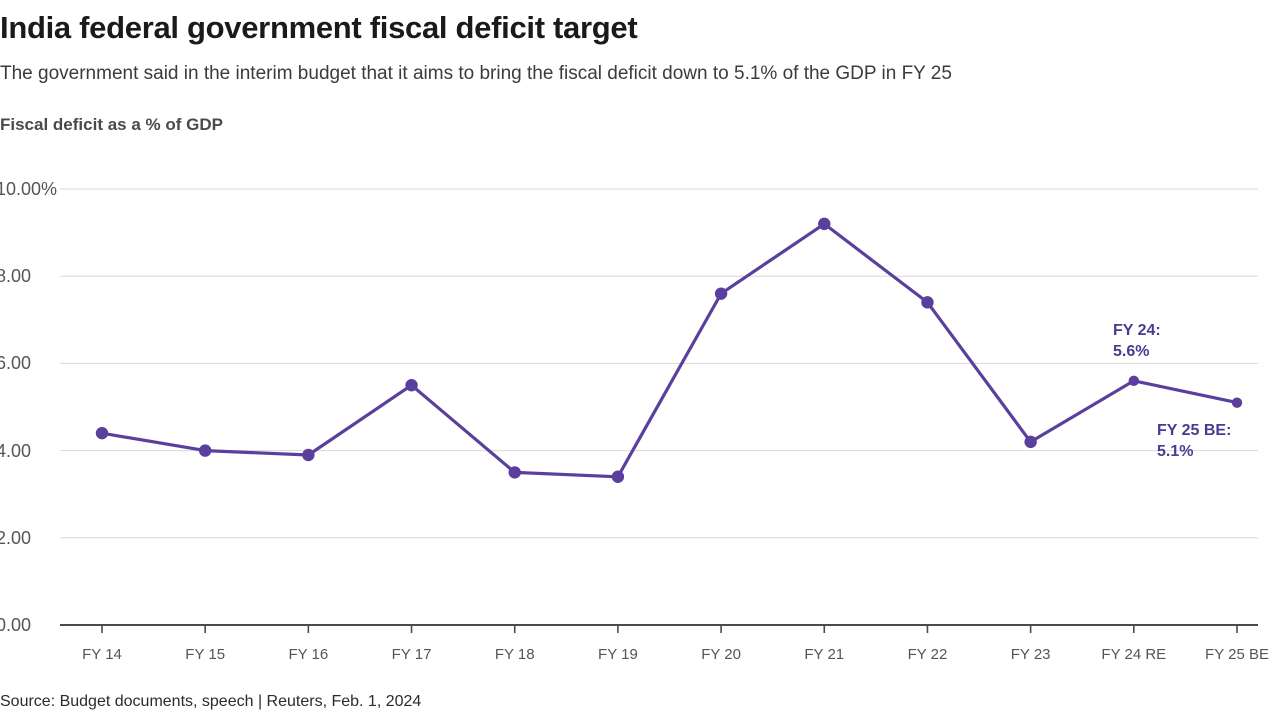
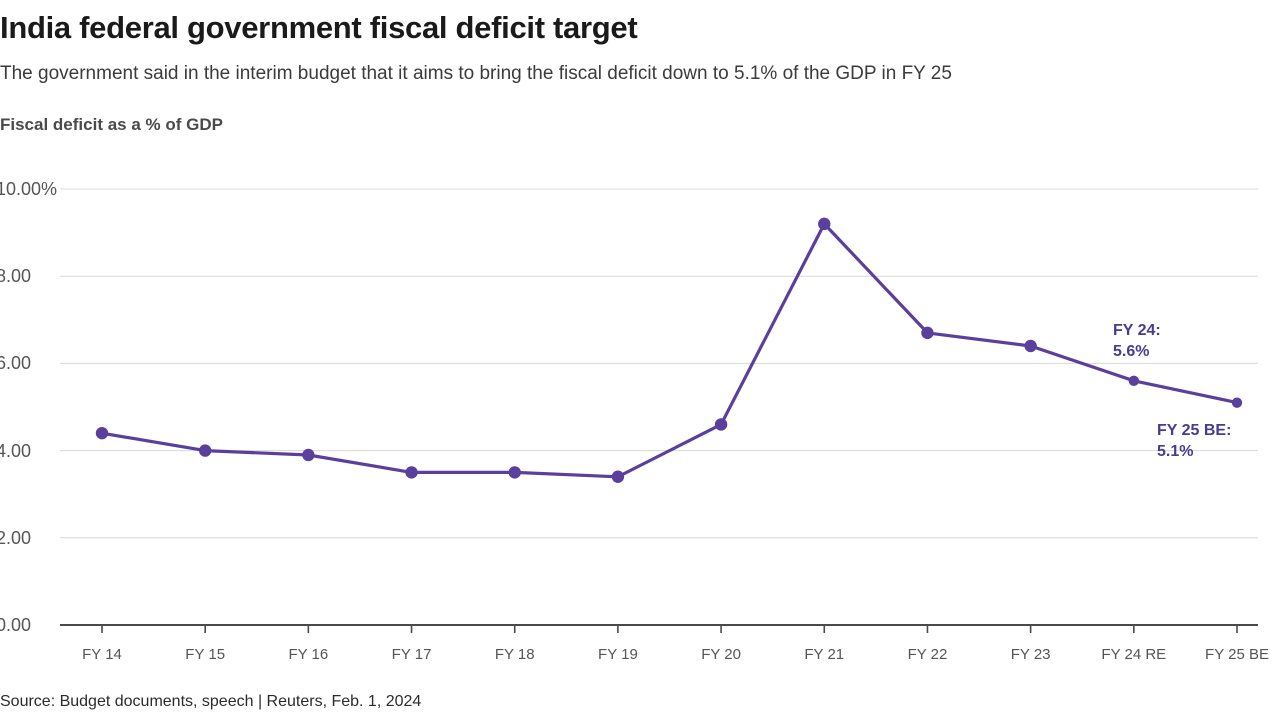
FY 17: 5.5% -> 3.5%
FY 20: 7.6% -> 4.6%
FY 22: 7.4% -> 6.7%
FY 23: 4.2% -> 6.4%
